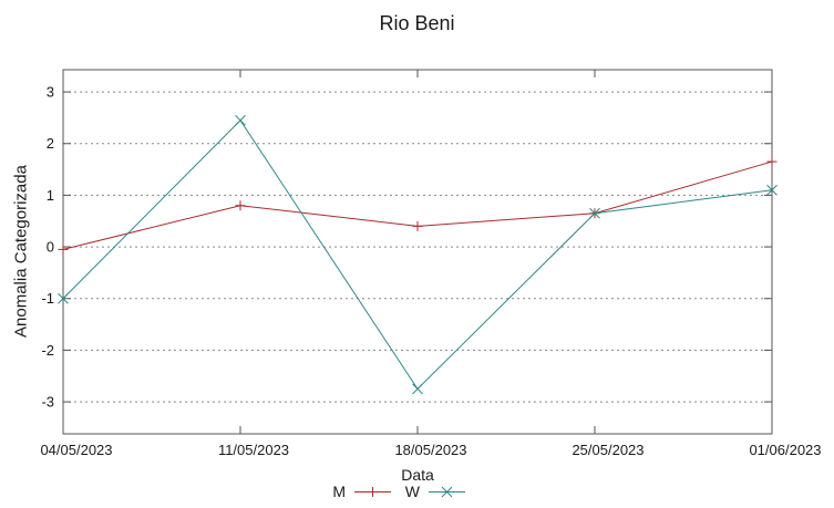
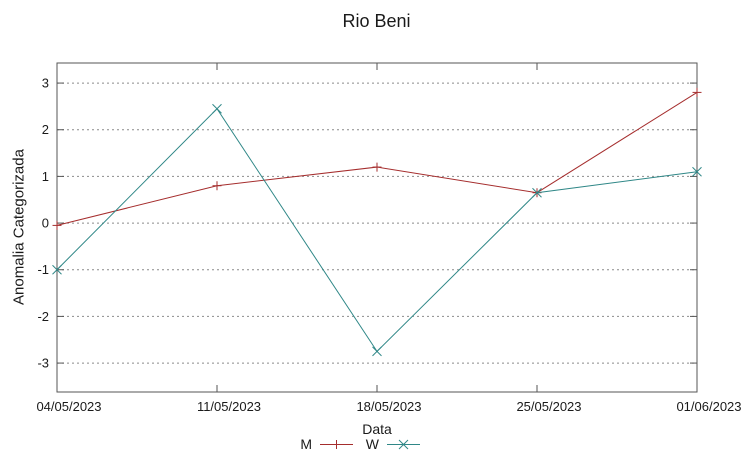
M/18/05/2023: 0.4 -> 1.2
M/01/06/2023: 1.6 -> 2.8
